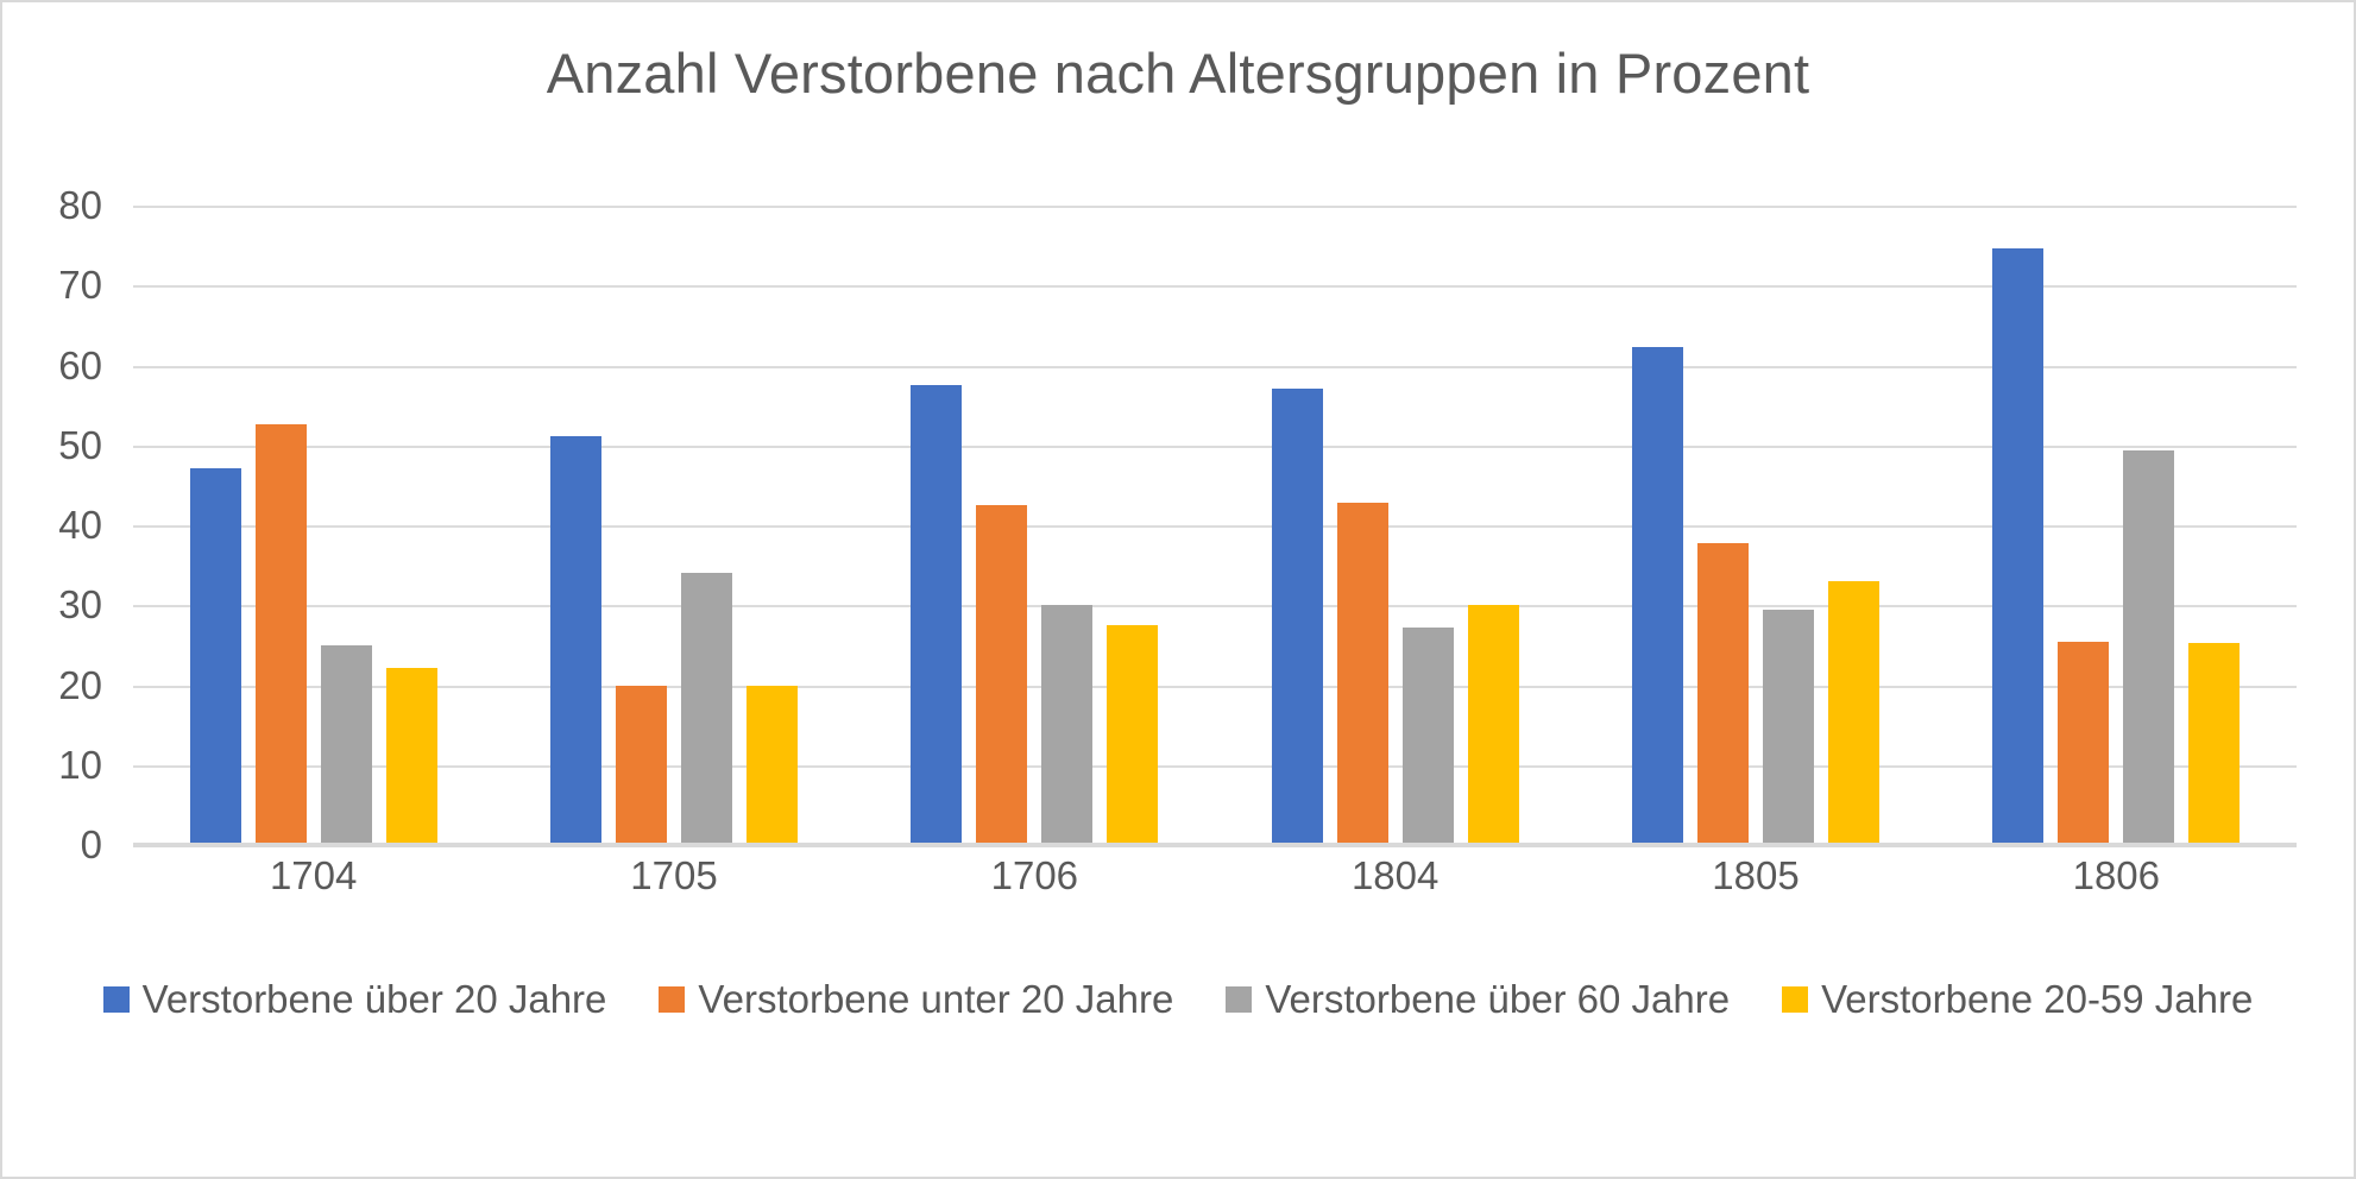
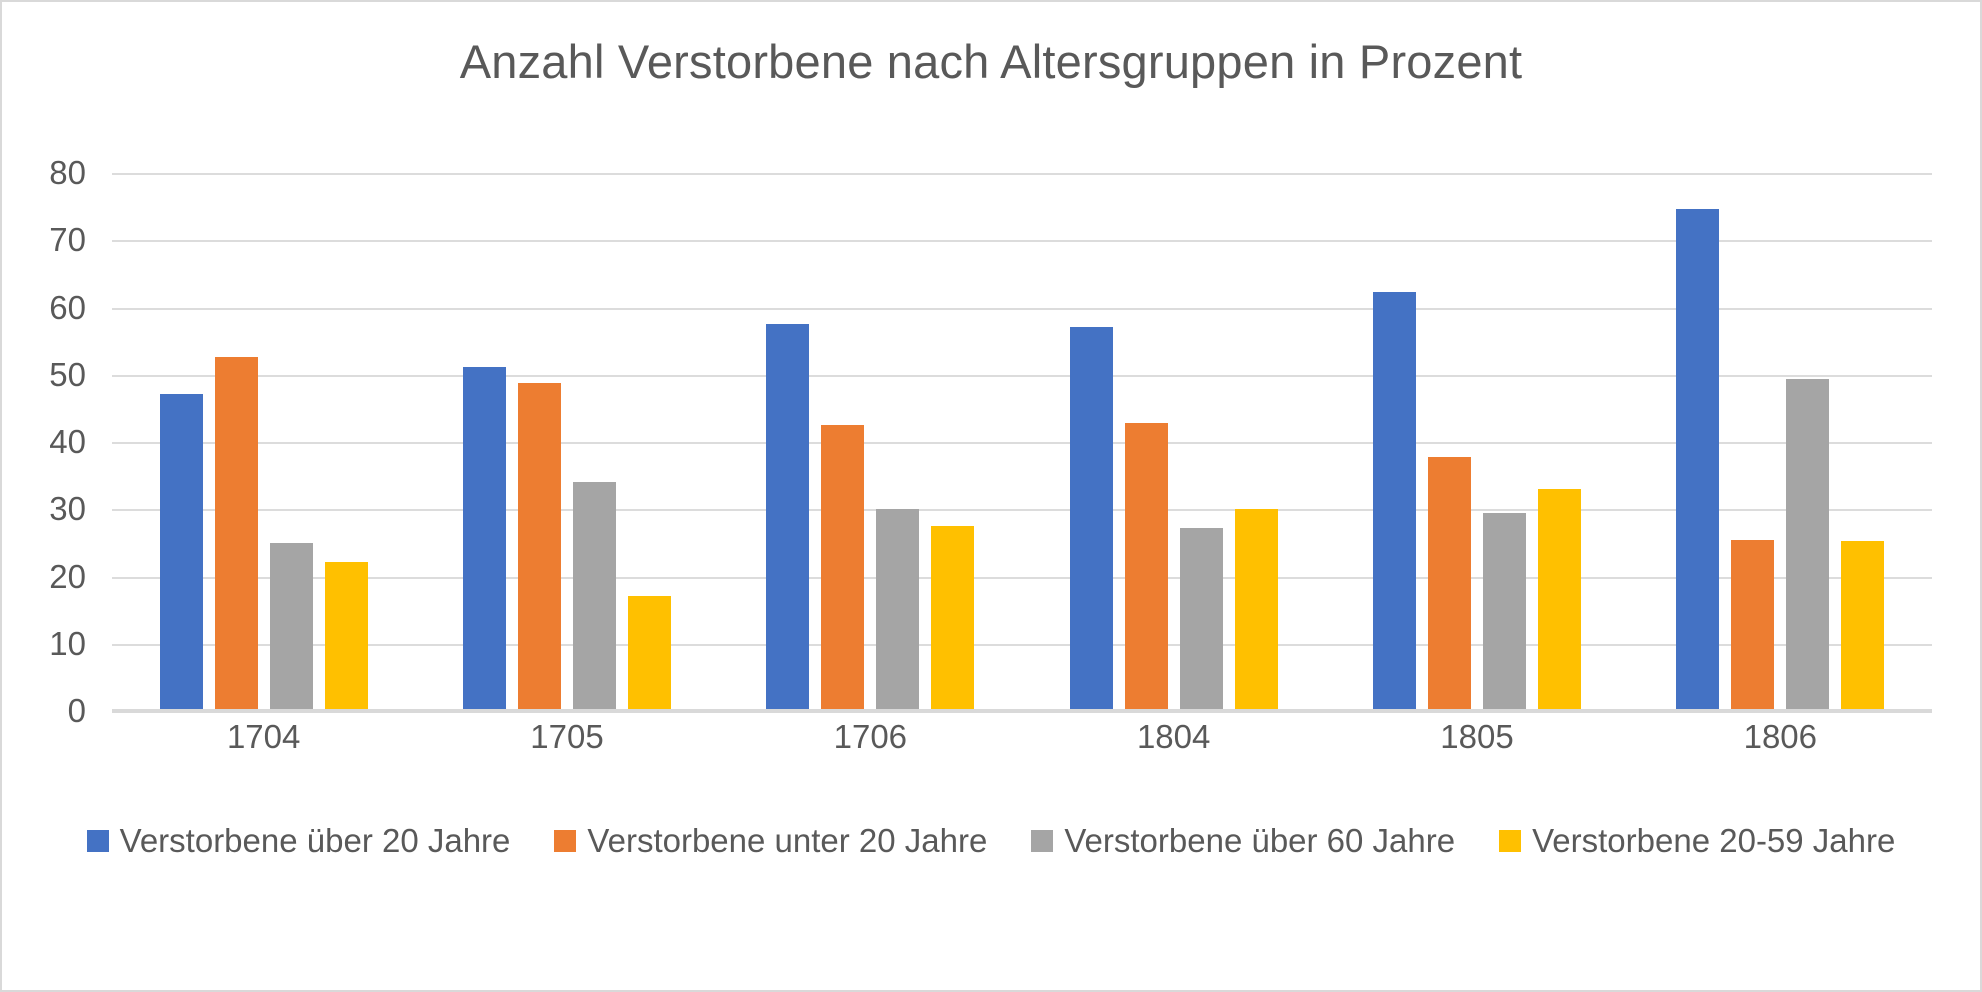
Verstorbene unter 20 Jahre/1705: 20 -> 49
Verstorbene 20-59 Jahre/1705: 20 -> 17
